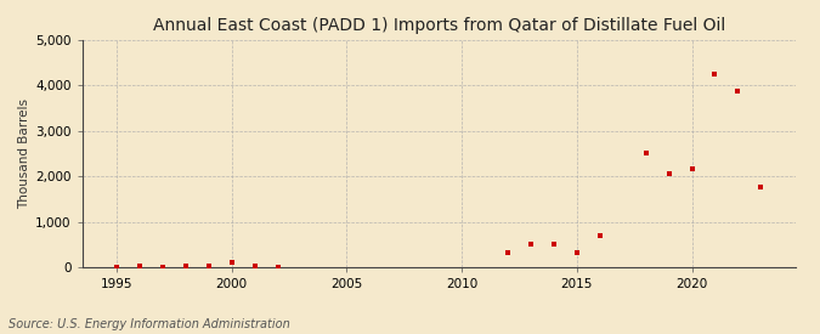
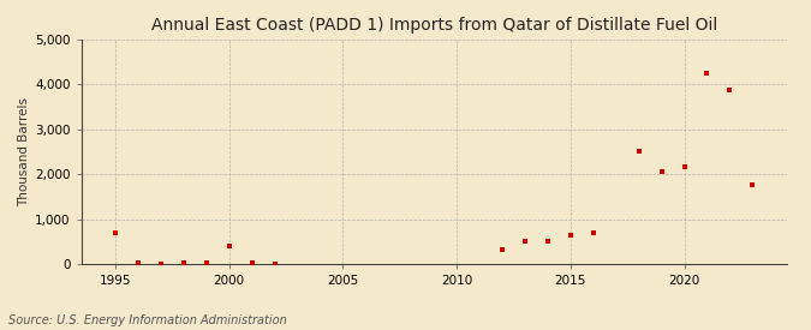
1995: 0 -> 700
2000: 110 -> 400
2015: 310 -> 650
